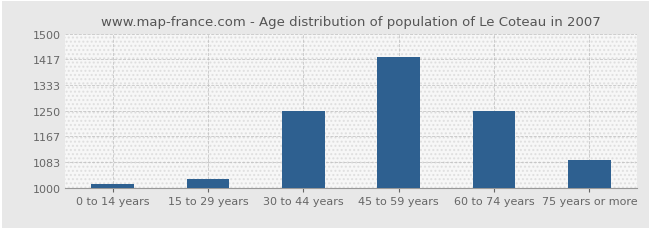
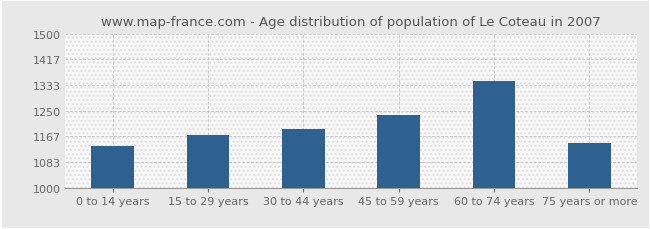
0 to 14 years: 1012 -> 1135
15 to 29 years: 1028 -> 1170
30 to 44 years: 1247 -> 1190
45 to 59 years: 1424 -> 1235
60 to 74 years: 1248 -> 1345
75 years or more: 1088 -> 1145
